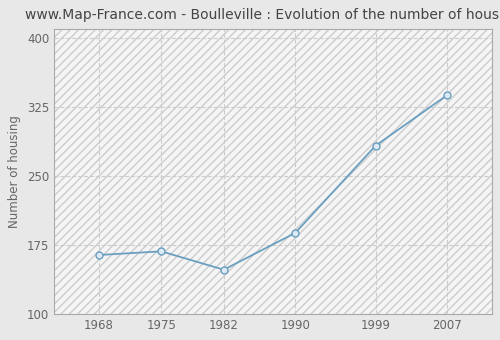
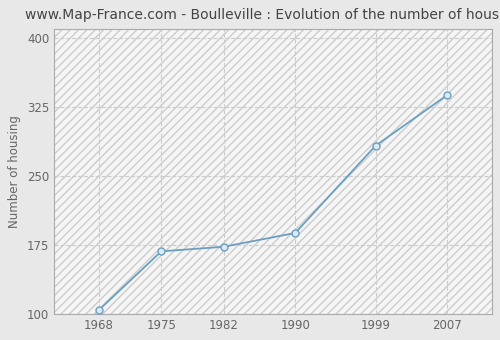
1968: 164 -> 104
1982: 148 -> 173
